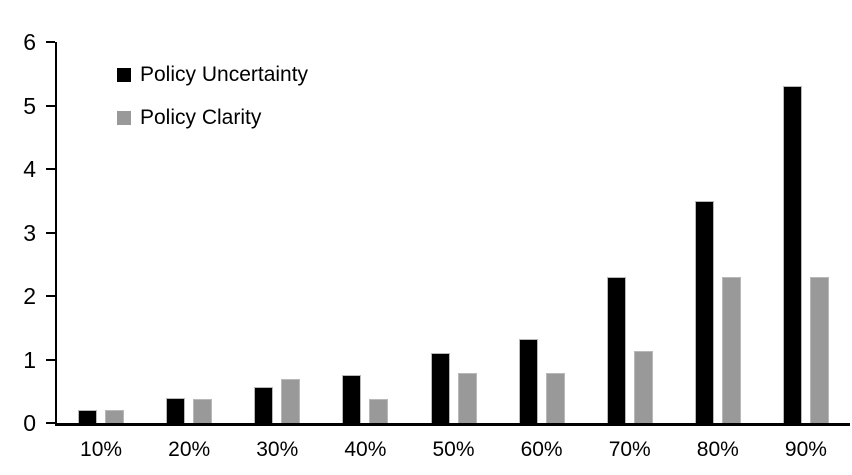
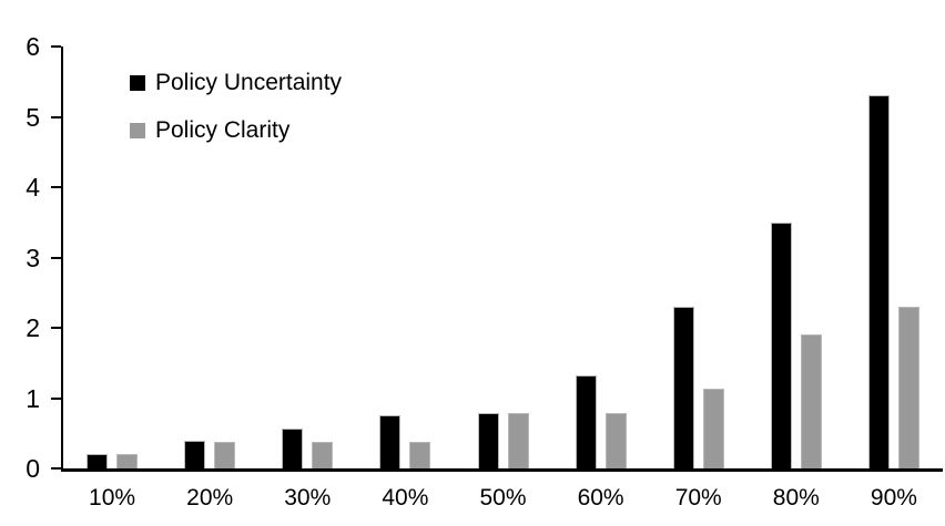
Policy Clarity/30%: 0.7 -> 0.4
Policy Uncertainty/50%: 1.1 -> 0.8
Policy Clarity/80%: 2.3 -> 1.9
